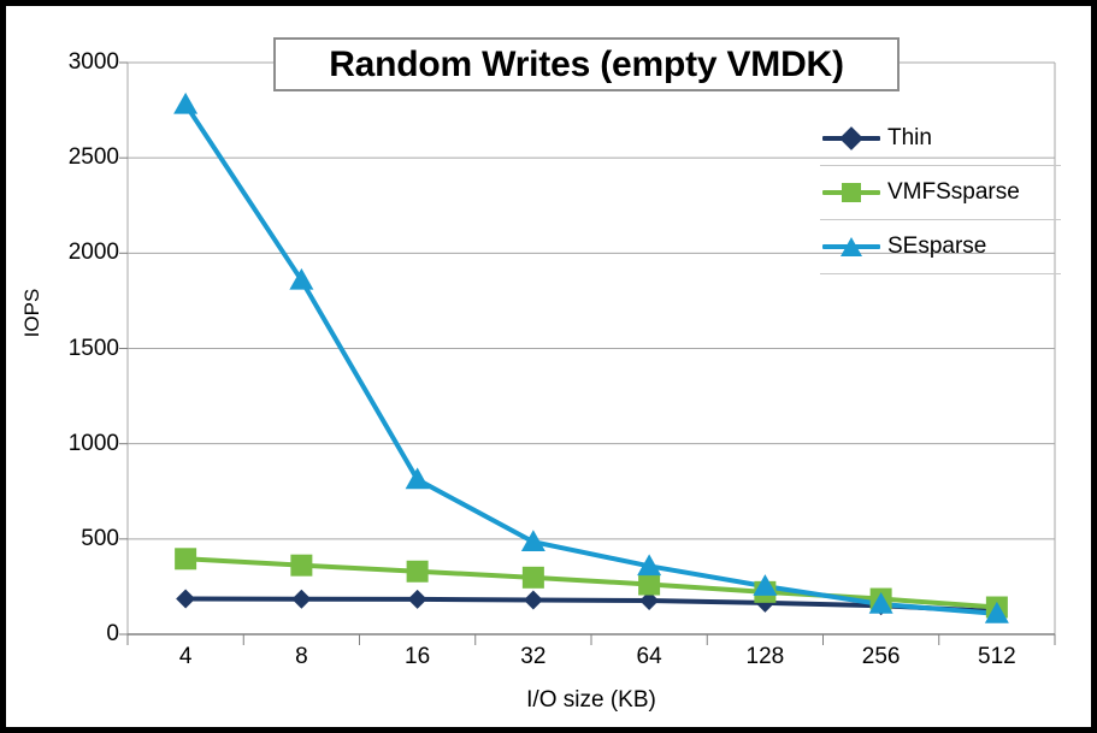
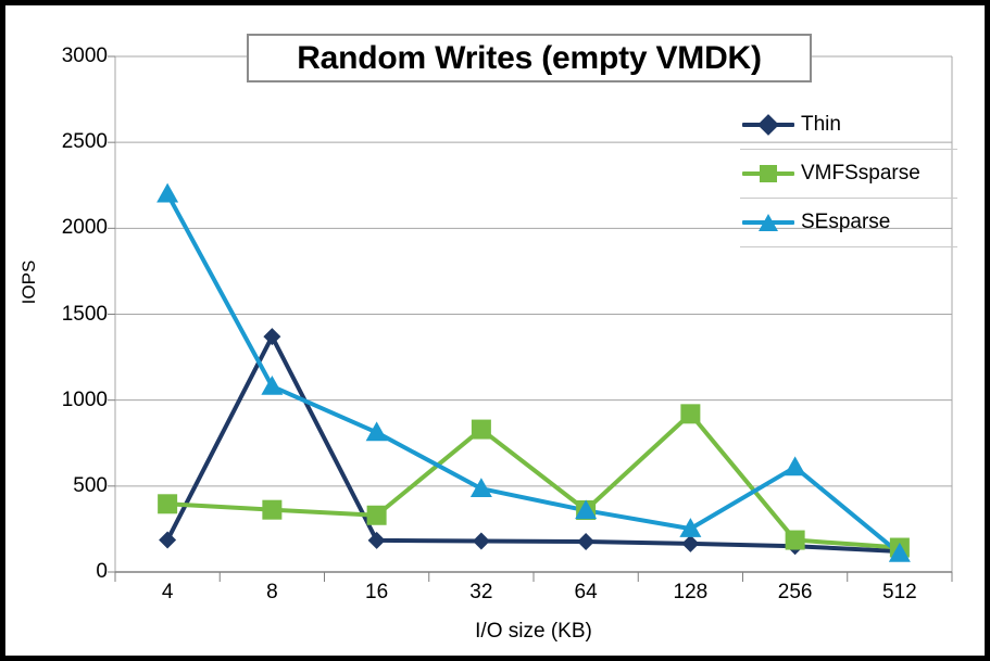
SEsparse/4: 2780 -> 2200
Thin/8: 180 -> 1370
SEsparse/8: 1860 -> 1080
VMFSsparse/32: 300 -> 830
VMFSsparse/64: 260 -> 360
VMFSsparse/128: 220 -> 920
SEsparse/256: 160 -> 610
